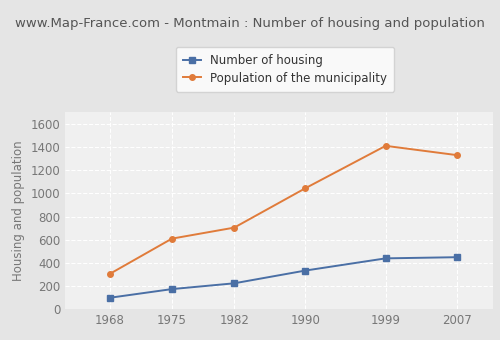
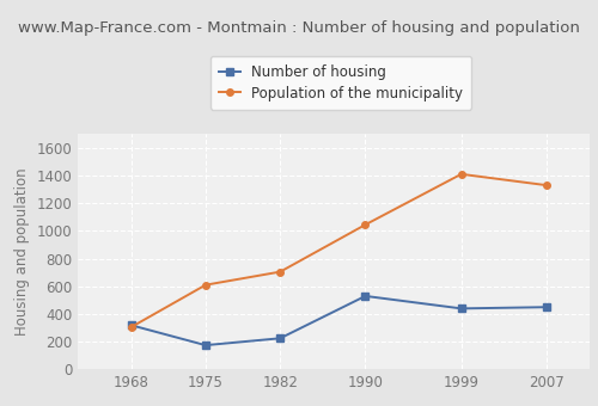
Number of housing/1968: 100 -> 320
Number of housing/1990: 340 -> 530
